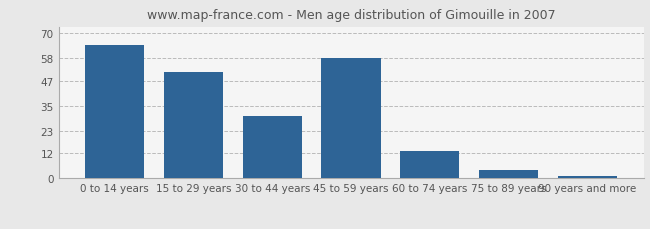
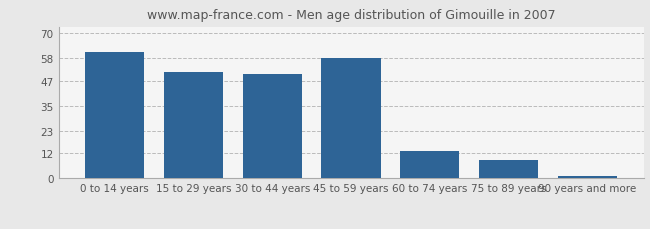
0 to 14 years: 64 -> 61
30 to 44 years: 30 -> 50
75 to 89 years: 4 -> 9
